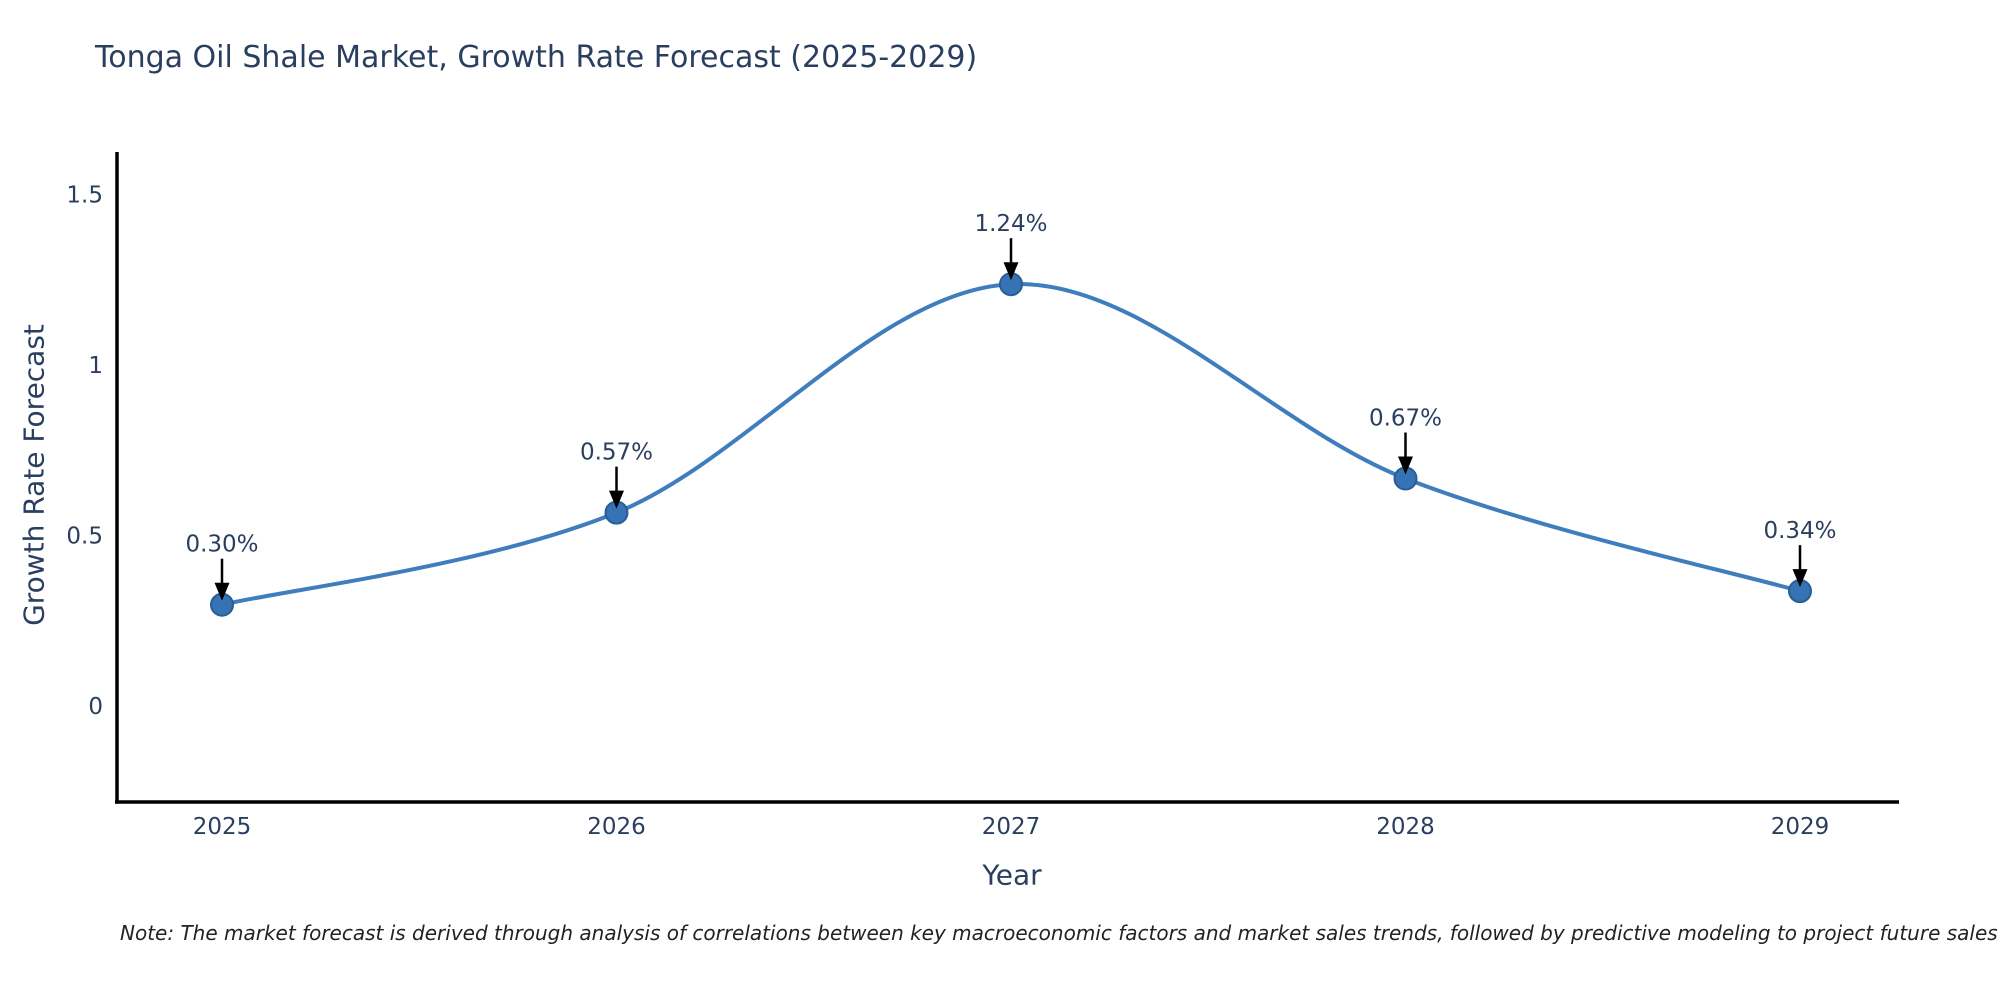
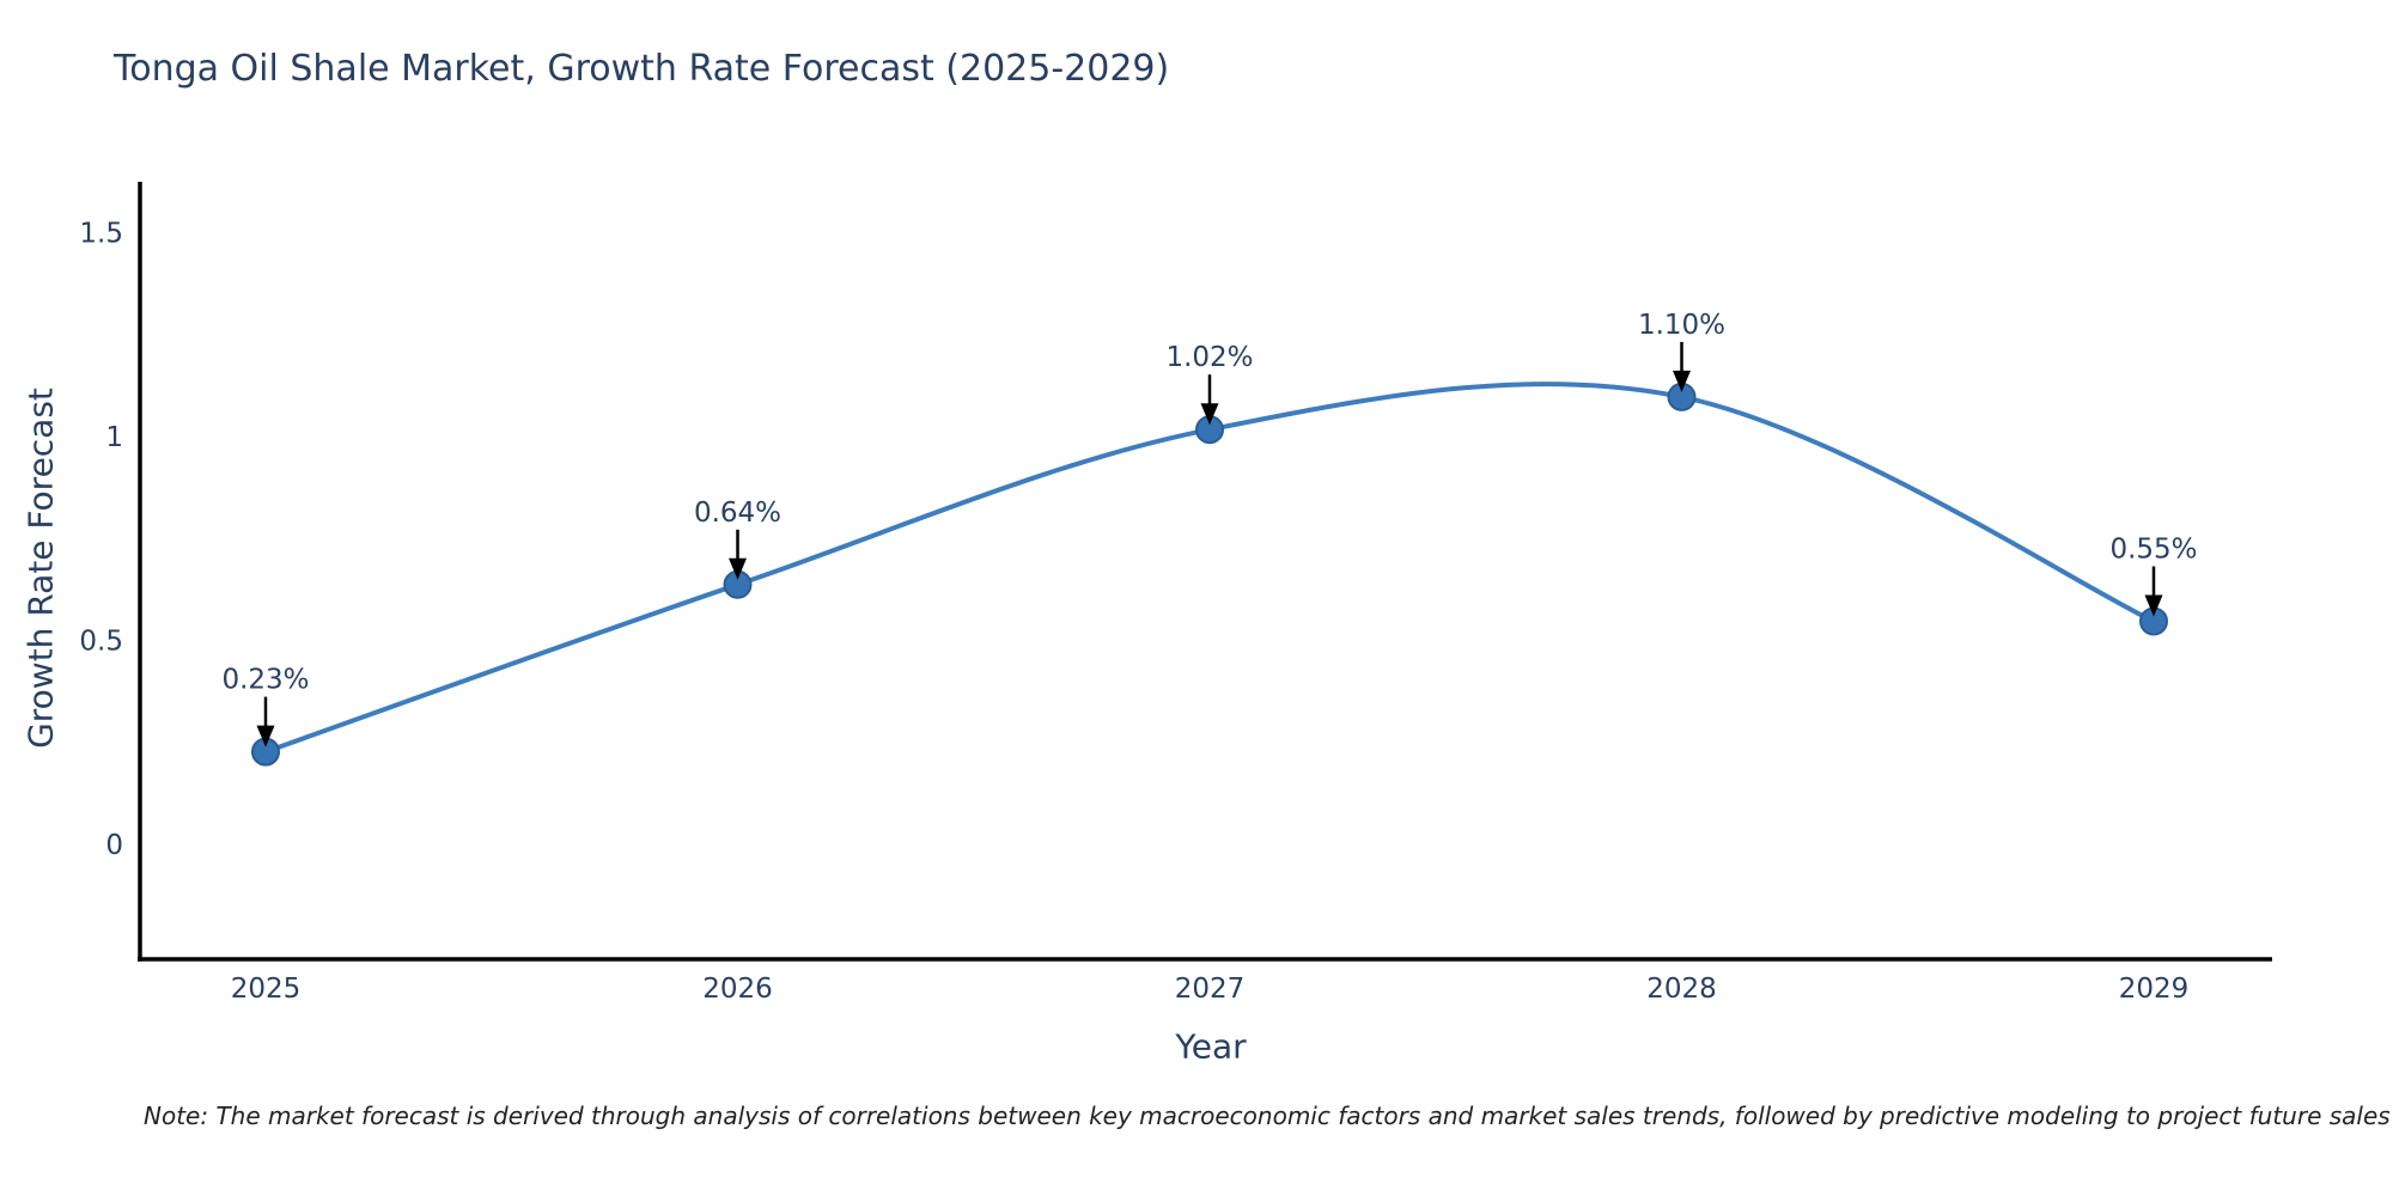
2025: 0.30% -> 0.23%
2026: 0.57% -> 0.64%
2027: 1.24% -> 1.02%
2028: 0.67% -> 1.10%
2029: 0.34% -> 0.55%
